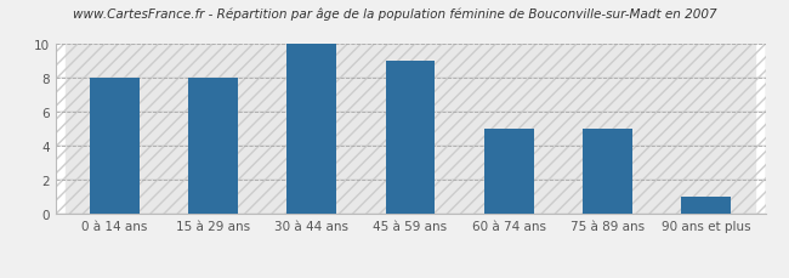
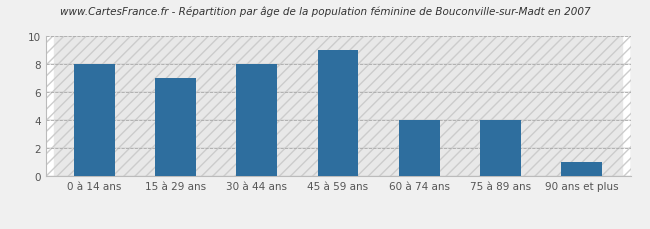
15 à 29 ans: 8 -> 7
30 à 44 ans: 10 -> 8
60 à 74 ans: 5 -> 4
75 à 89 ans: 5 -> 4
